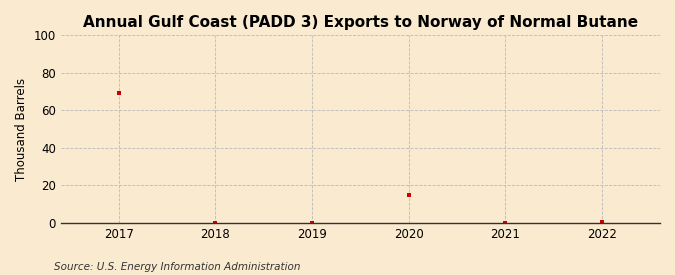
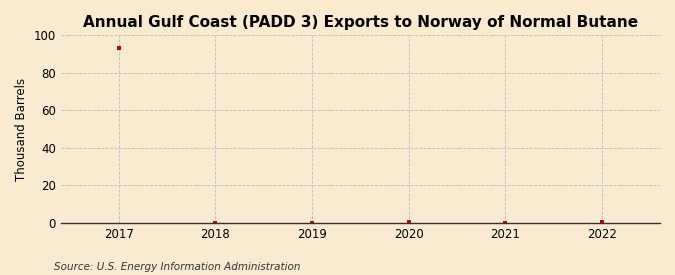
2017: 69 -> 93
2020: 15 -> 0
